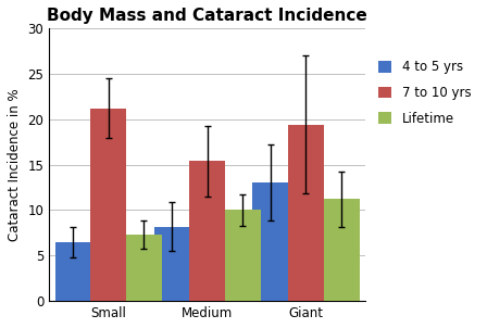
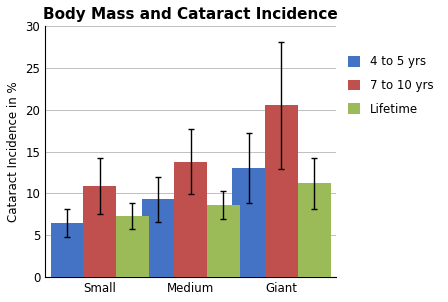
7 to 10 yrs/Small: 21.2 -> 10.9
4 to 5 yrs/Medium: 8.2 -> 9.3
7 to 10 yrs/Medium: 15.4 -> 13.8
Lifetime/Medium: 10.0 -> 8.6
7 to 10 yrs/Giant: 19.4 -> 20.5
